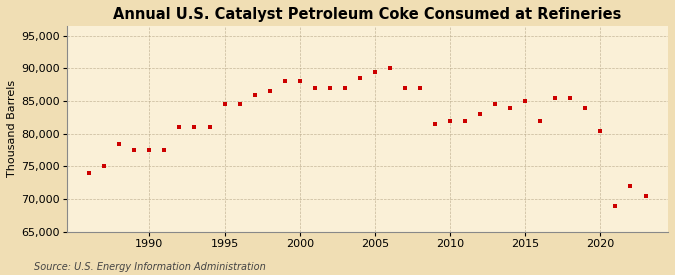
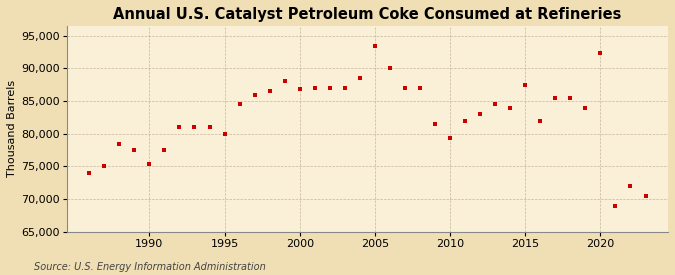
1990: 77,500 -> 75,400
1995: 84,500 -> 80,000
2000: 88,000 -> 86,800
2005: 89,500 -> 93,400
2010: 82,000 -> 79,400
2015: 85,000 -> 87,400
2020: 80,500 -> 92,400
